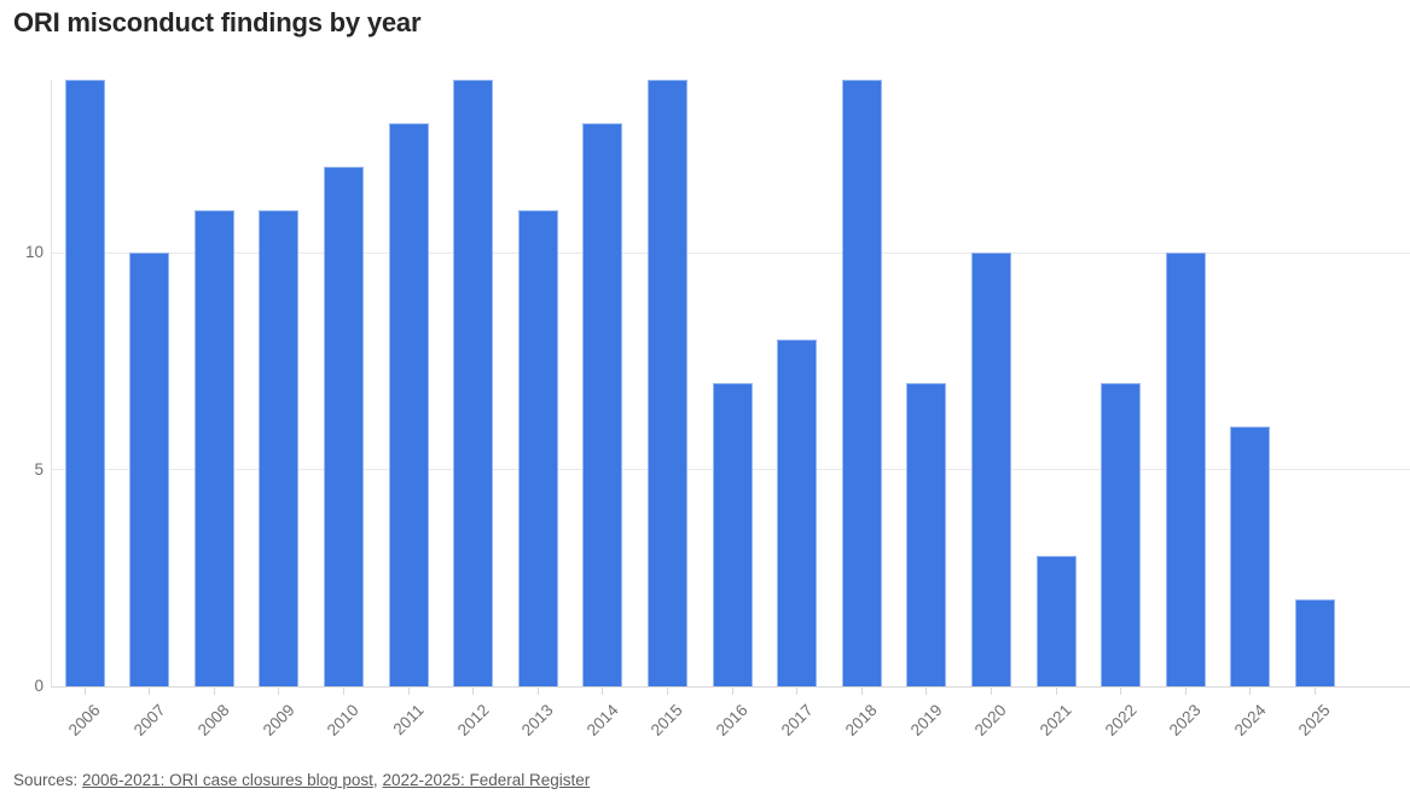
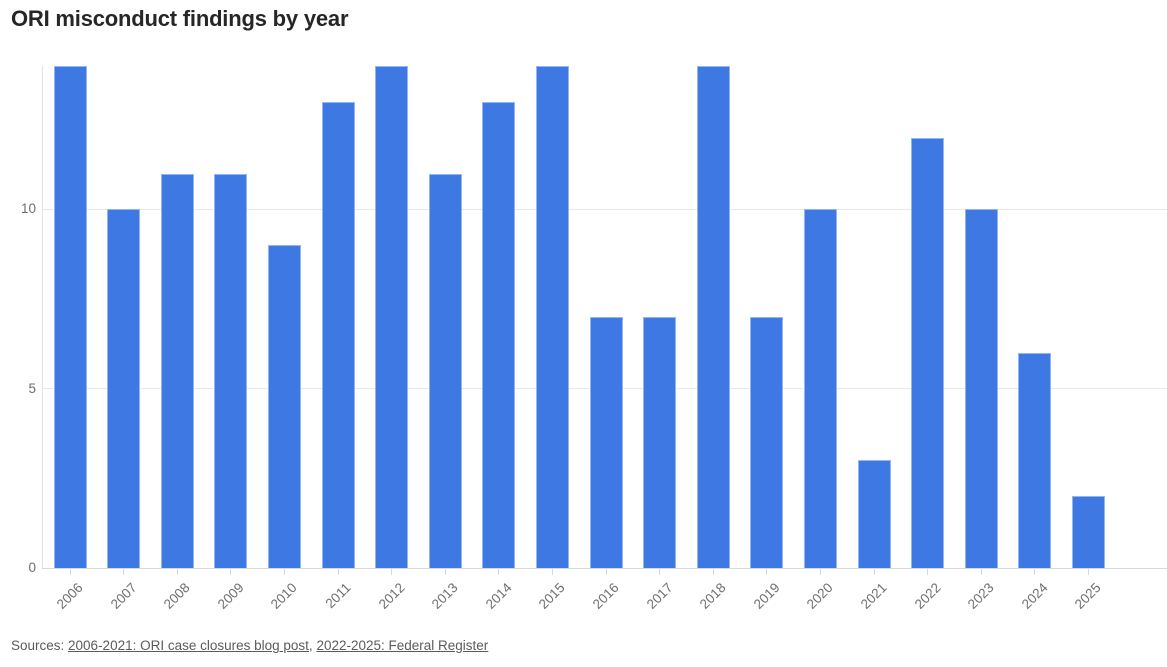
2010: 12 -> 9
2017: 8 -> 7
2022: 7 -> 12
